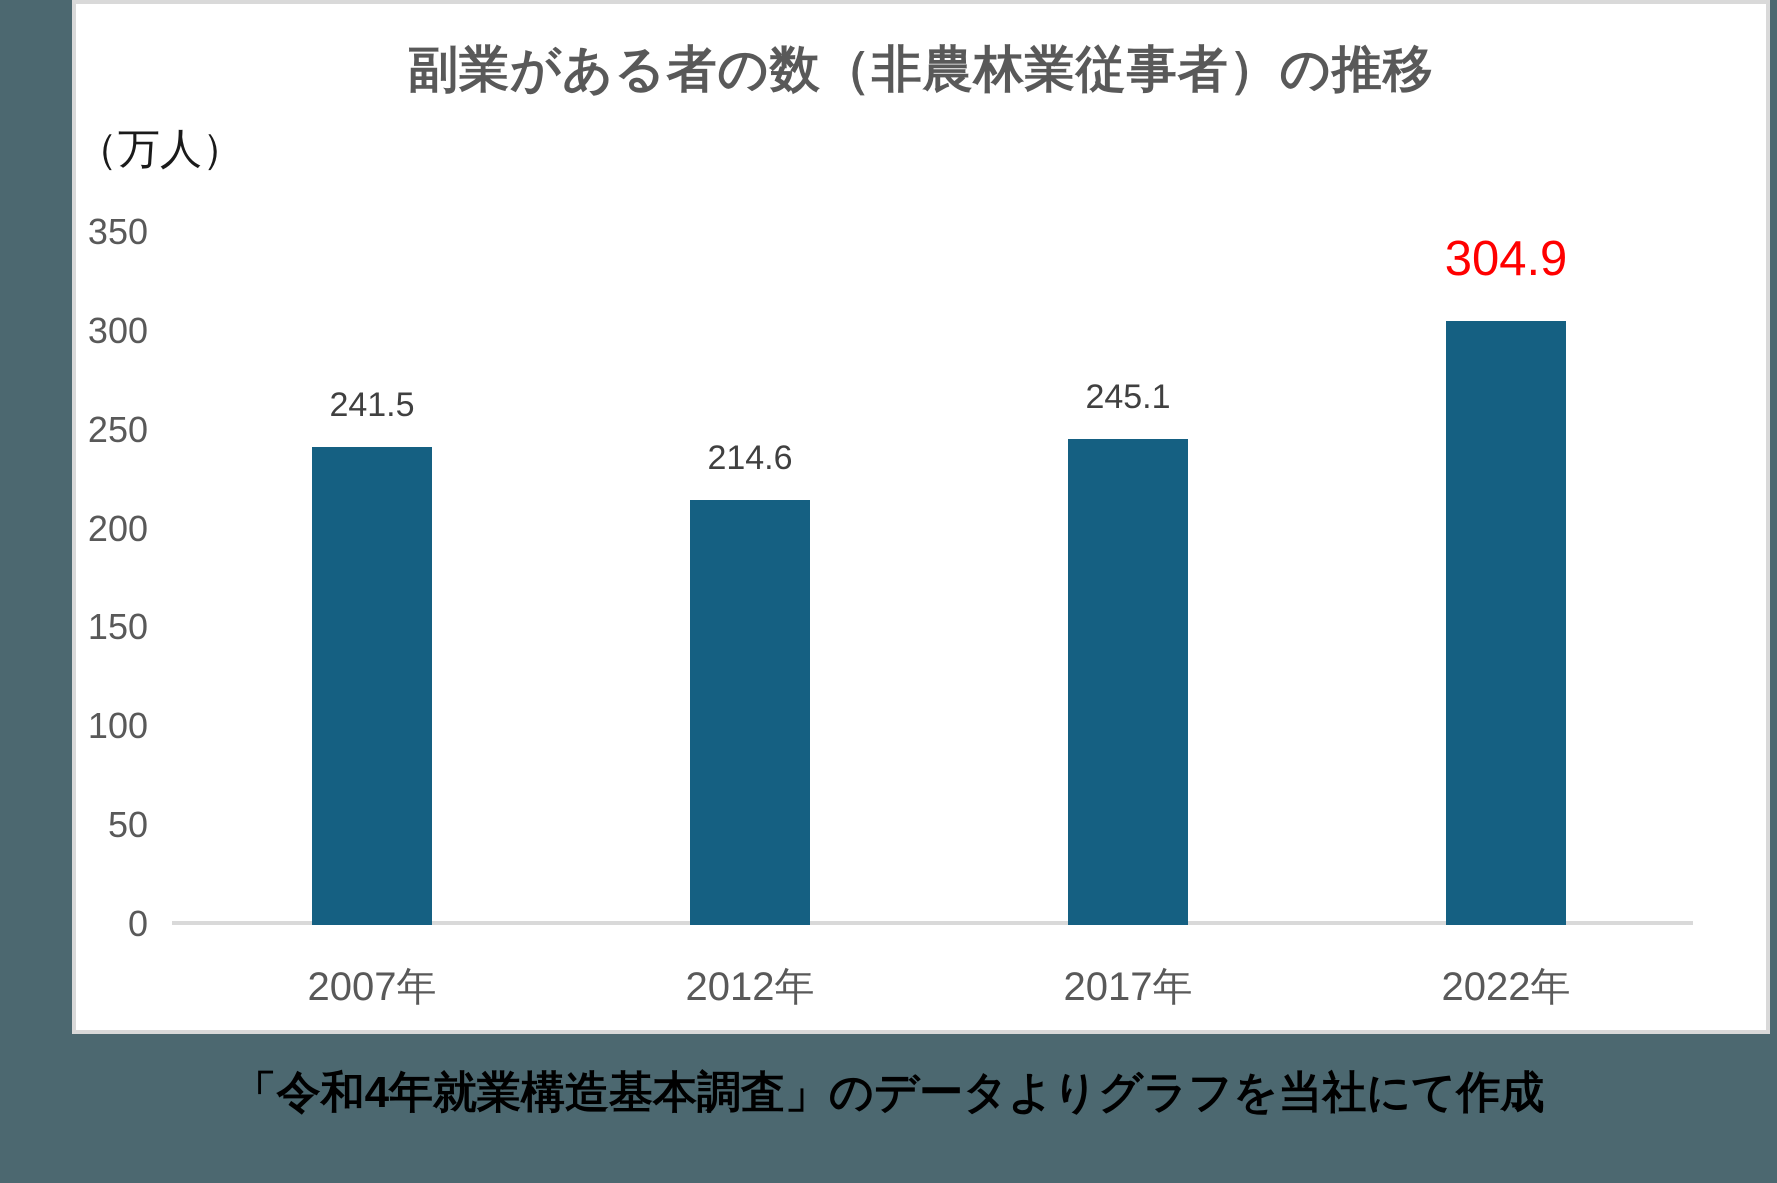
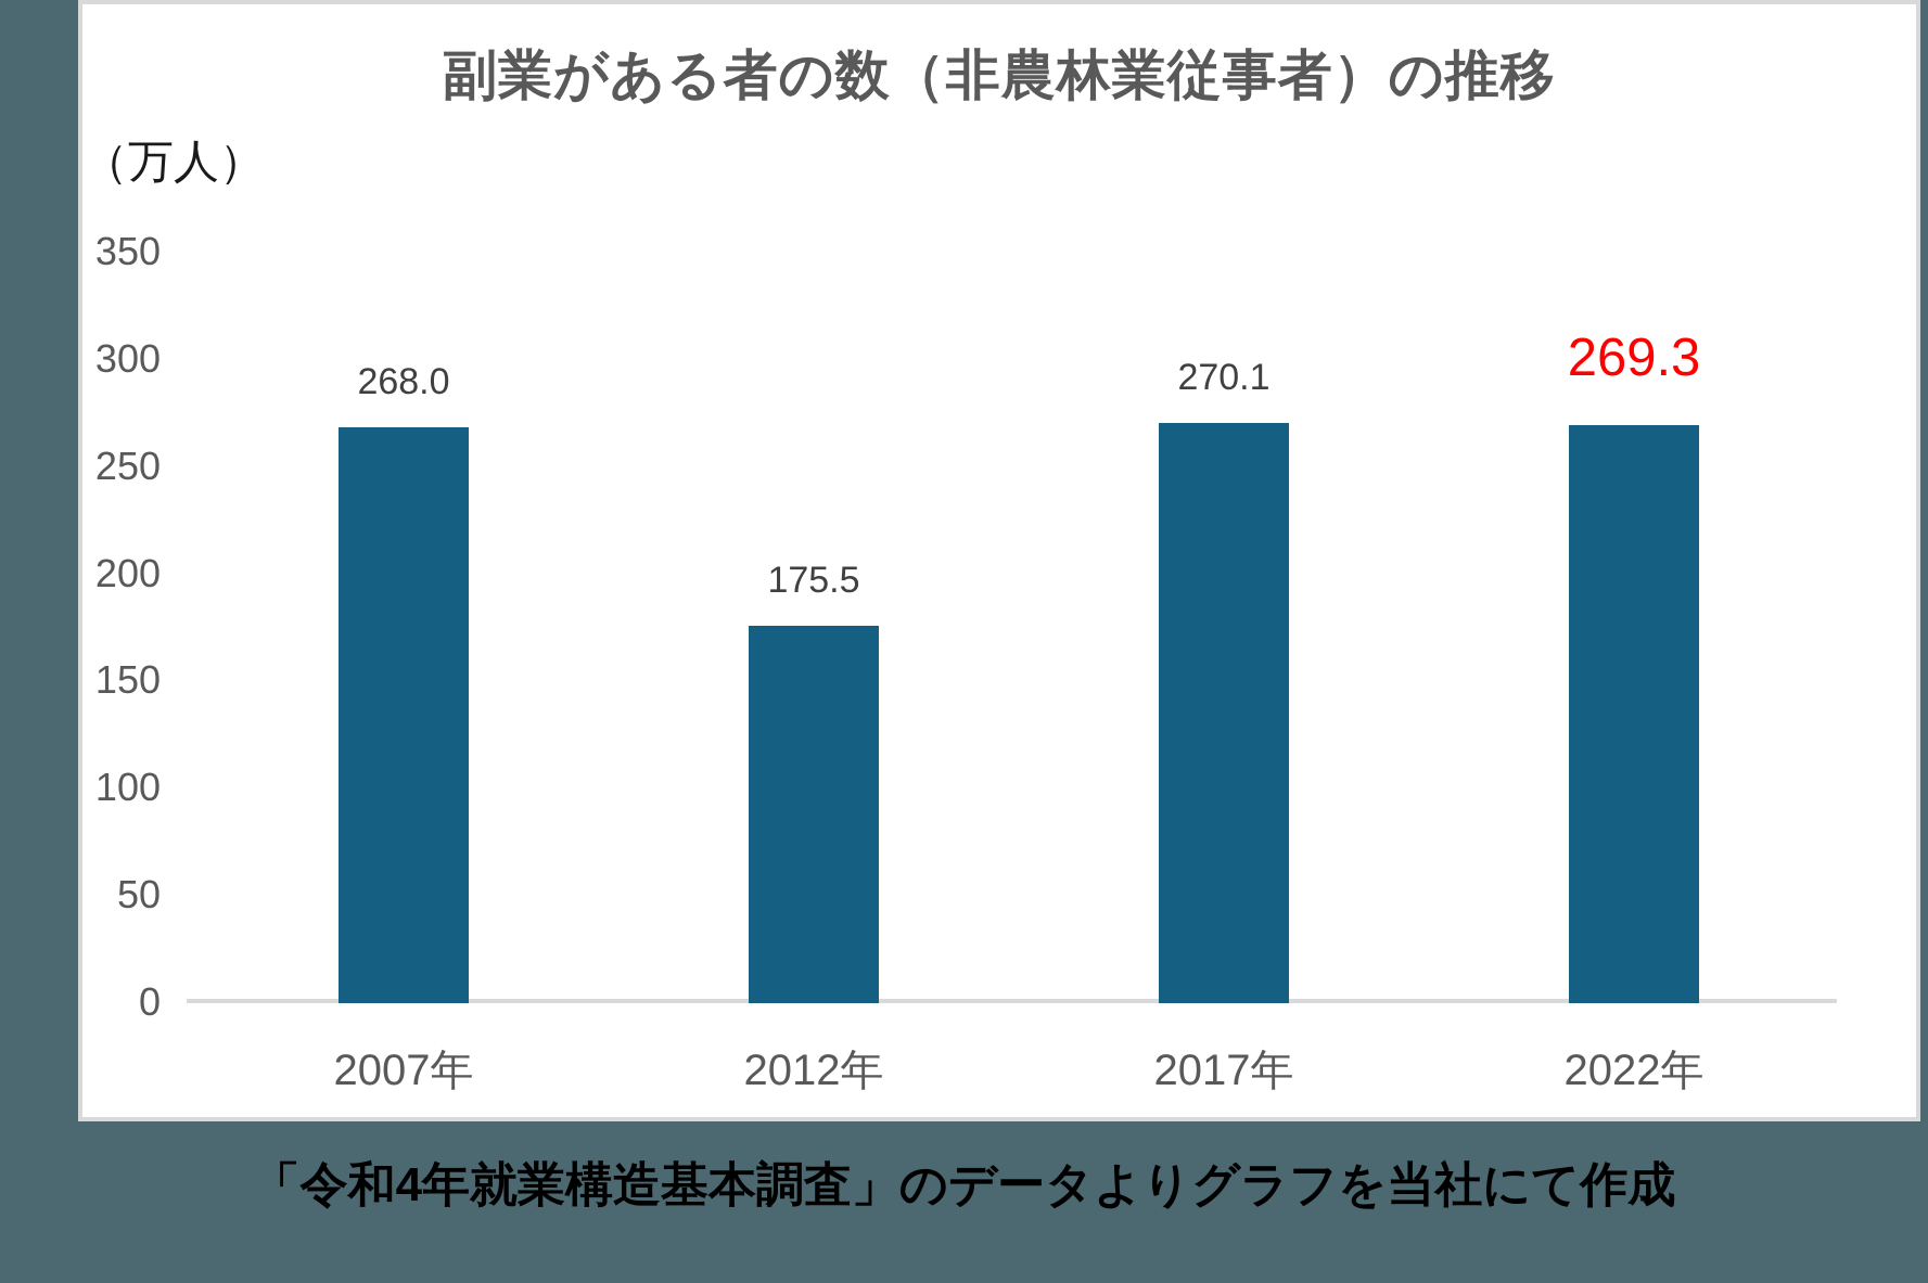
2007年: 241.5 -> 268.0
2012年: 214.6 -> 175.5
2017年: 245.1 -> 270.1
2022年: 304.9 -> 269.3
